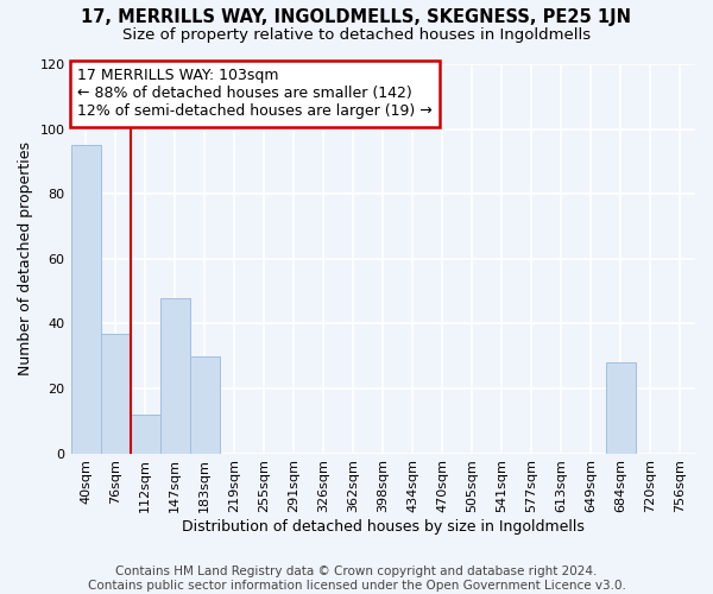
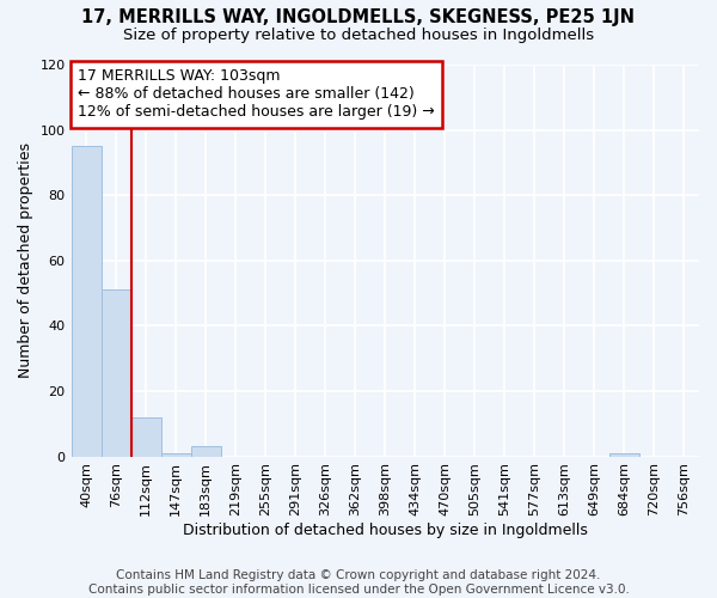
76sqm: 37 -> 51
147sqm: 48 -> 1
183sqm: 30 -> 3
684sqm: 28 -> 1
